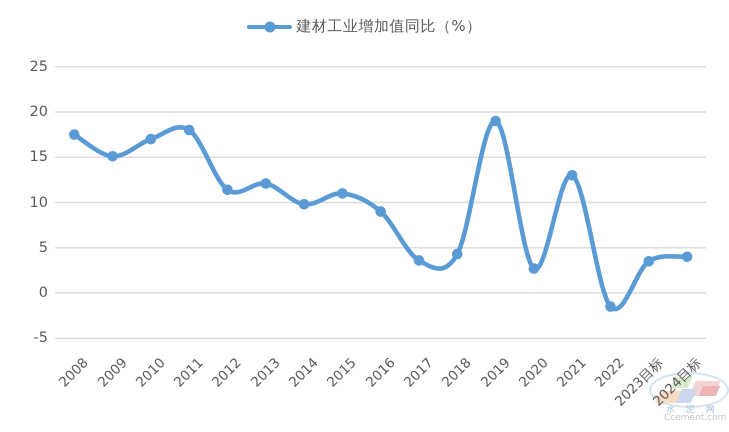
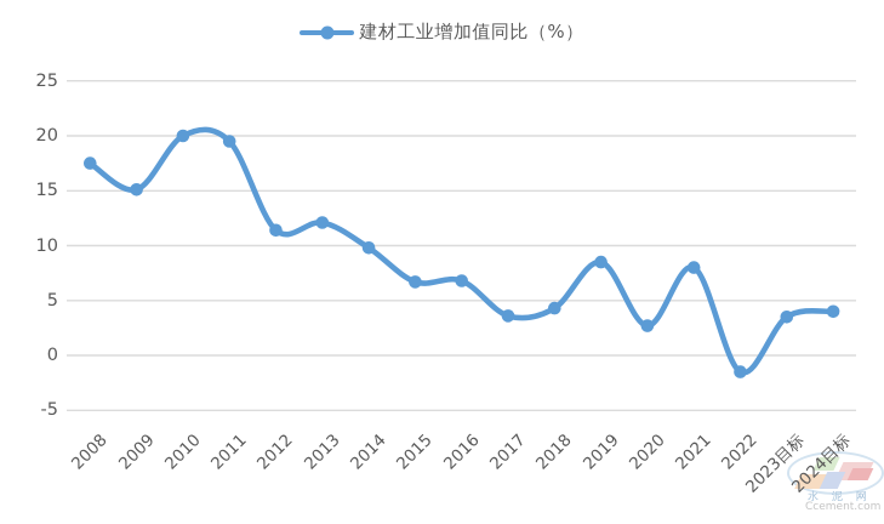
2010: 17 -> 20
2011: 18 -> 20
2015: 11 -> 7
2016: 9 -> 7
2019: 19 -> 8
2021: 13 -> 8
